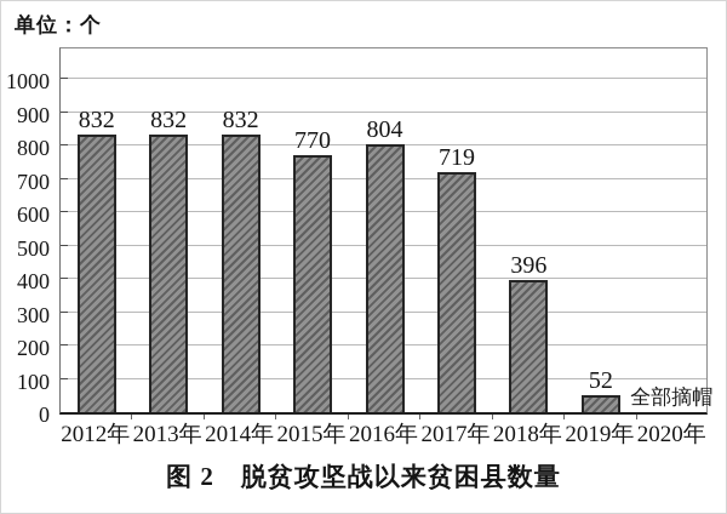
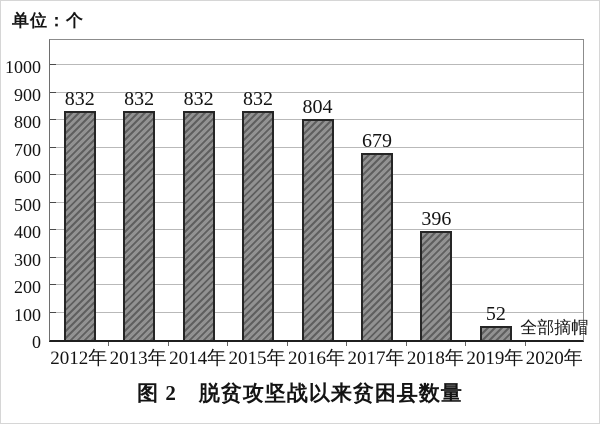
2015年: 770 -> 832
2017年: 719 -> 679
